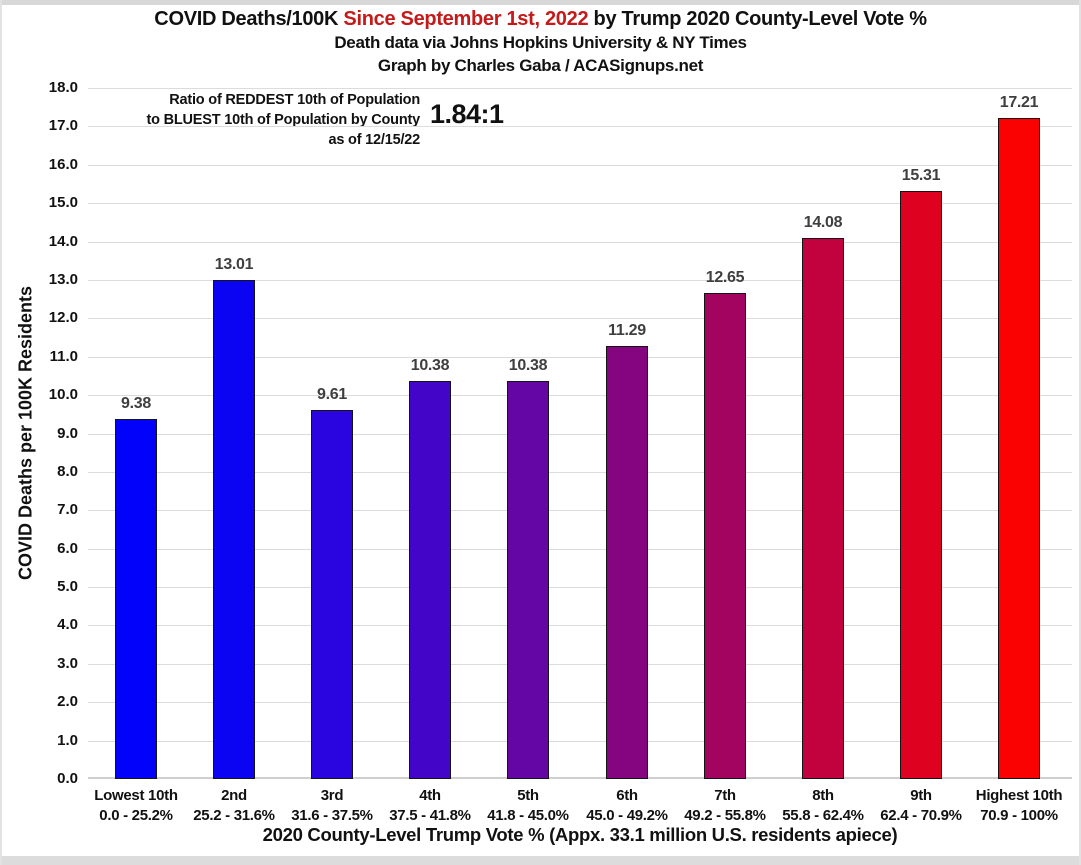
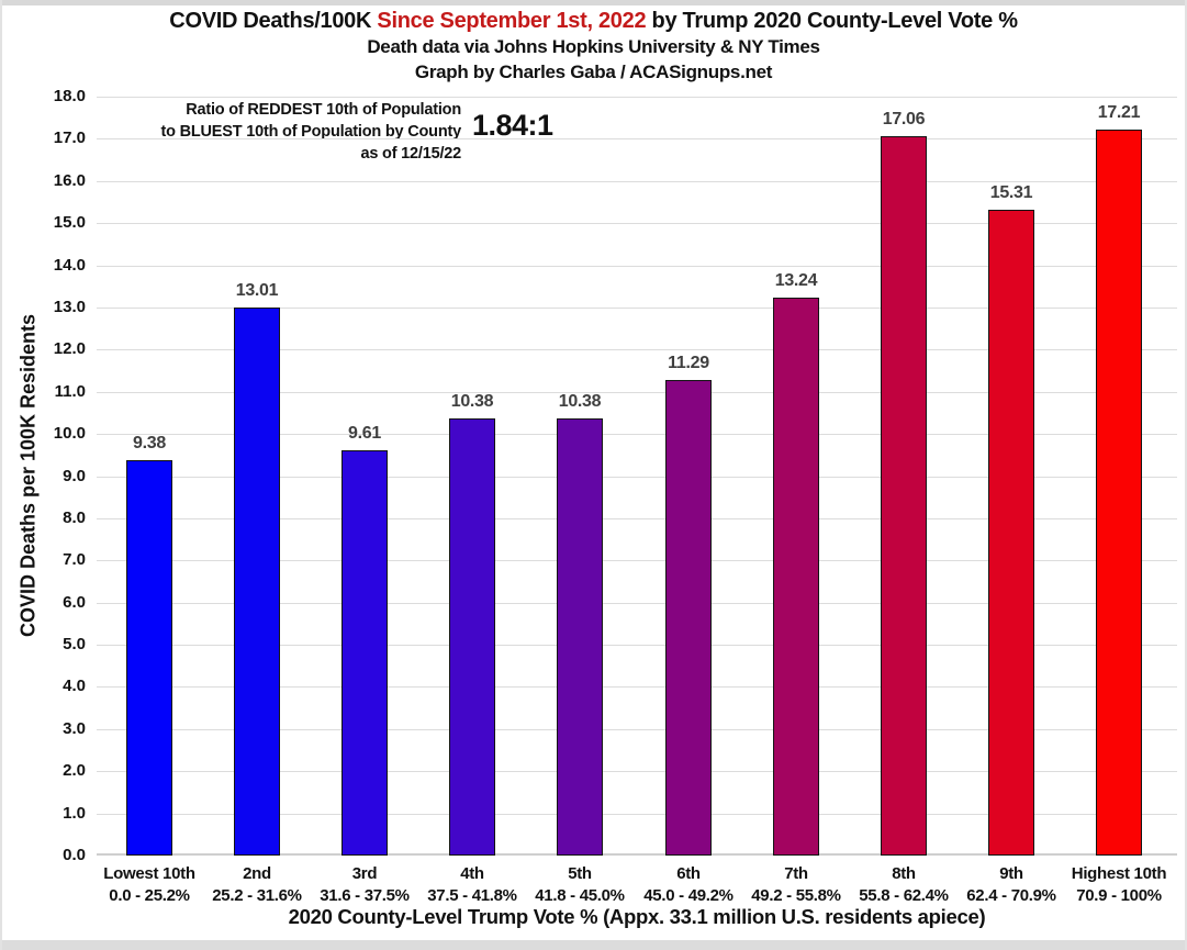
7th: 12.65 -> 13.24
8th: 14.08 -> 17.06
